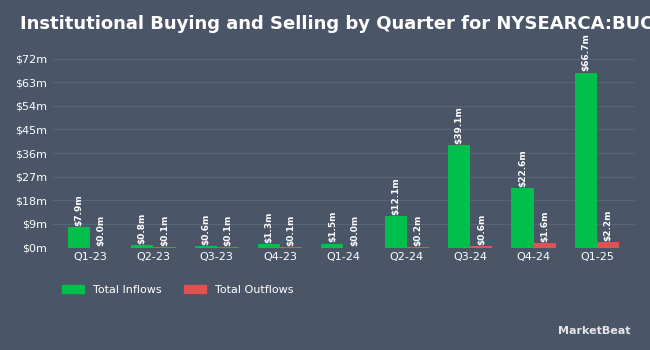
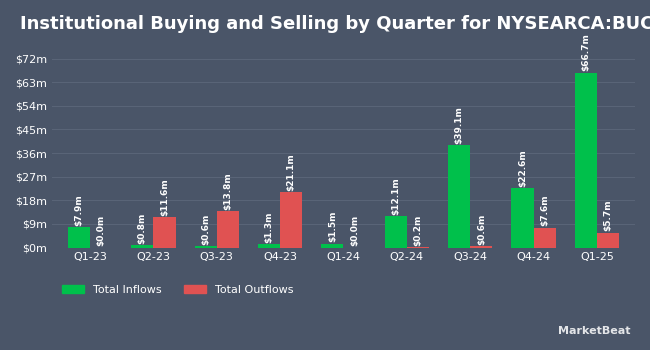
Total Outflows/Q2-23: $0.1m -> $11.6m
Total Outflows/Q3-23: $0.1m -> $13.8m
Total Outflows/Q4-23: $0.1m -> $21.1m
Total Outflows/Q4-24: $1.6m -> $7.6m
Total Outflows/Q1-25: $2.2m -> $5.7m
